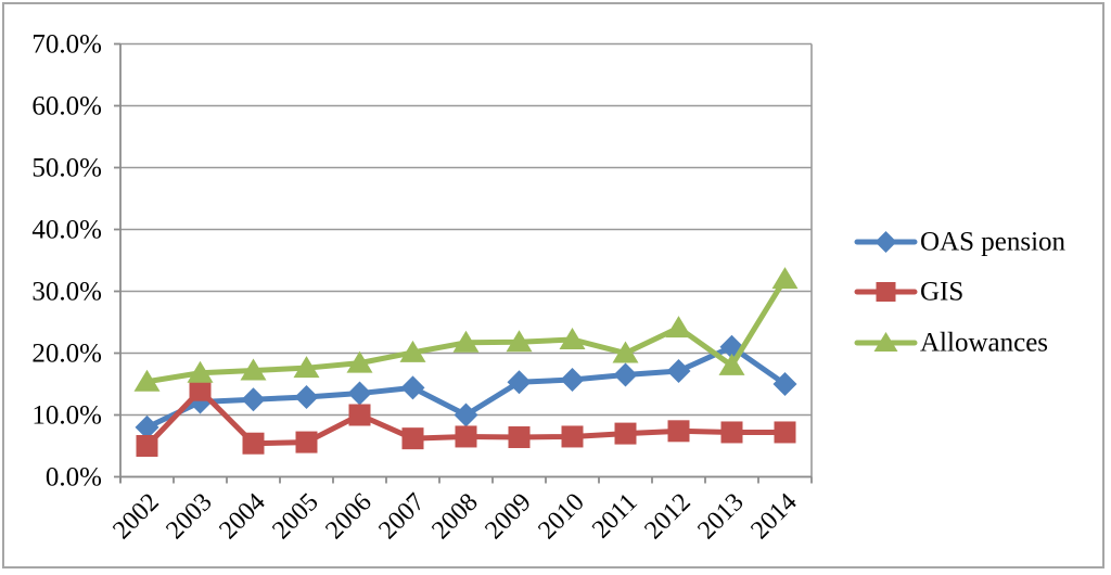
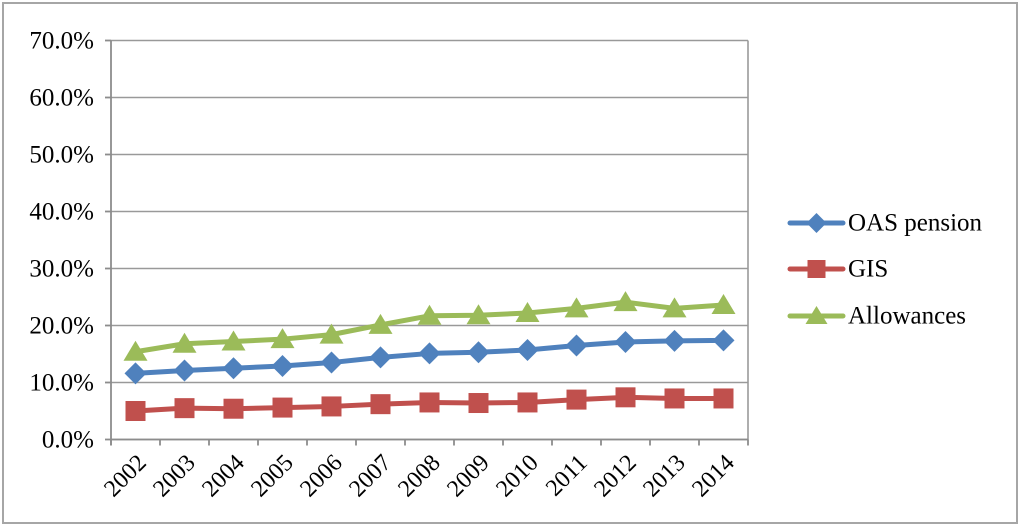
OAS pension/2002: 8% -> 12%
GIS/2003: 14% -> 6%
GIS/2006: 10% -> 6%
OAS pension/2008: 10% -> 15%
Allowances/2011: 20% -> 23%
OAS pension/2013: 21% -> 17%
Allowances/2013: 18% -> 23%
OAS pension/2014: 15% -> 17%
Allowances/2014: 32% -> 24%
